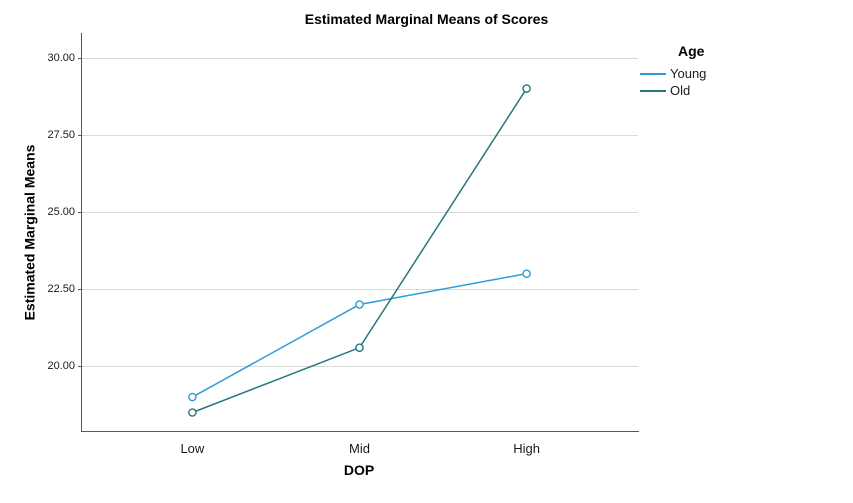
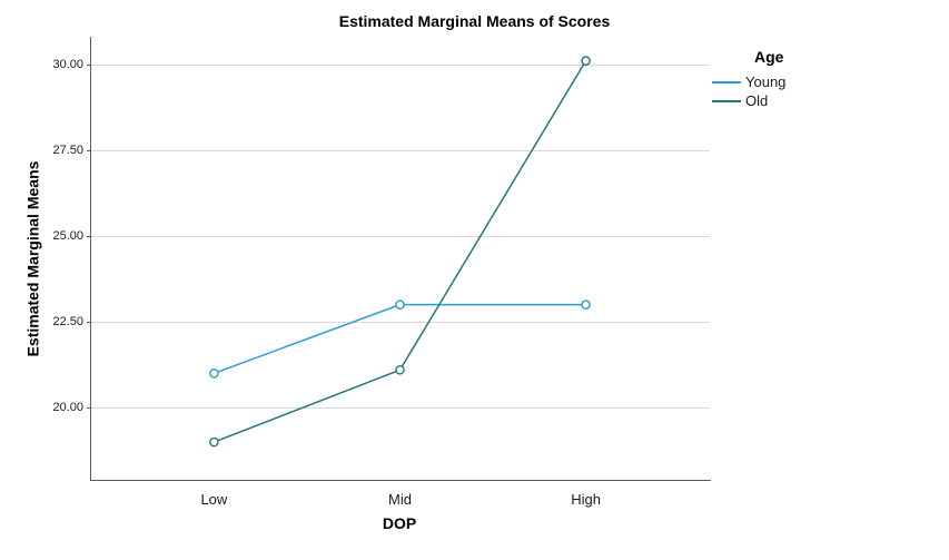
Young/Low: 19 -> 21
Old/Low: 18.5 -> 19.0
Young/Mid: 22 -> 23
Old/Mid: 20.6 -> 21.1
Old/High: 29.0 -> 30.1
